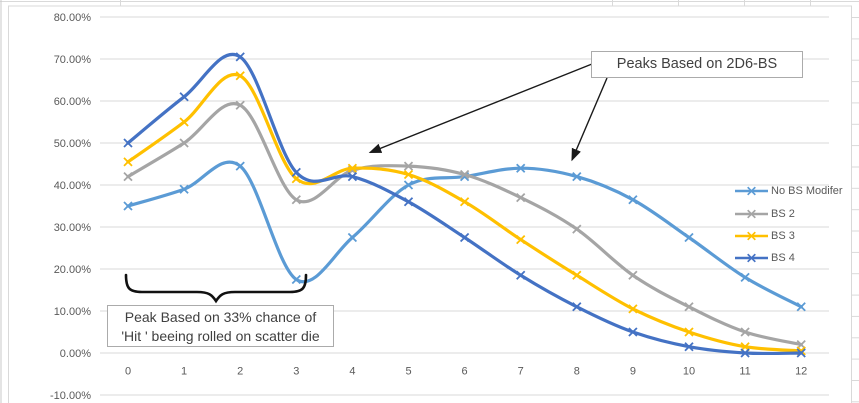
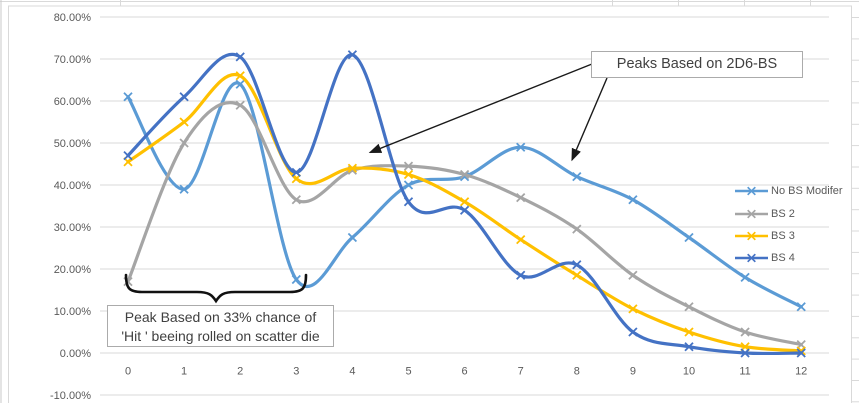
No BS Modifer/0: 35% -> 61%
BS 2/0: 42% -> 17%
BS 4/0: 50% -> 47%
No BS Modifer/2: 44% -> 64%
BS 4/4: 42% -> 71%
BS 4/6: 28% -> 34%
No BS Modifer/7: 44% -> 49%
BS 4/8: 11% -> 21%
